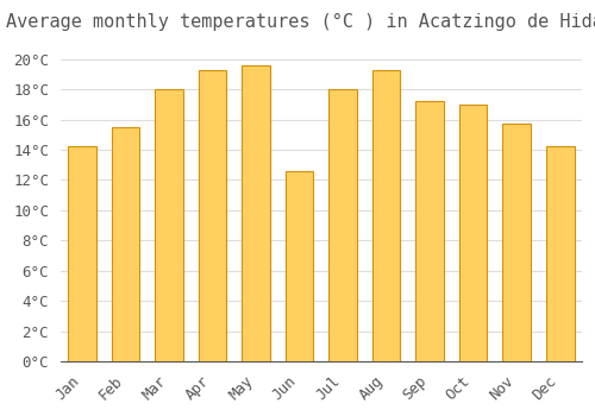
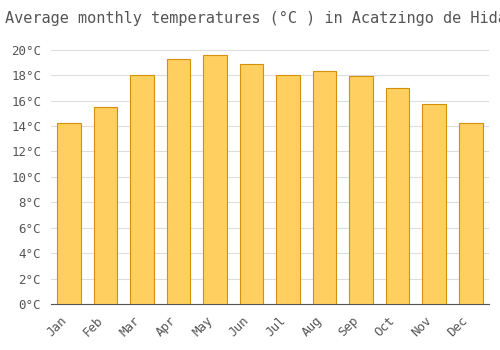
Jun: 12.6°C -> 18.9°C
Aug: 19.3°C -> 18.3°C
Sep: 17.2°C -> 17.9°C
